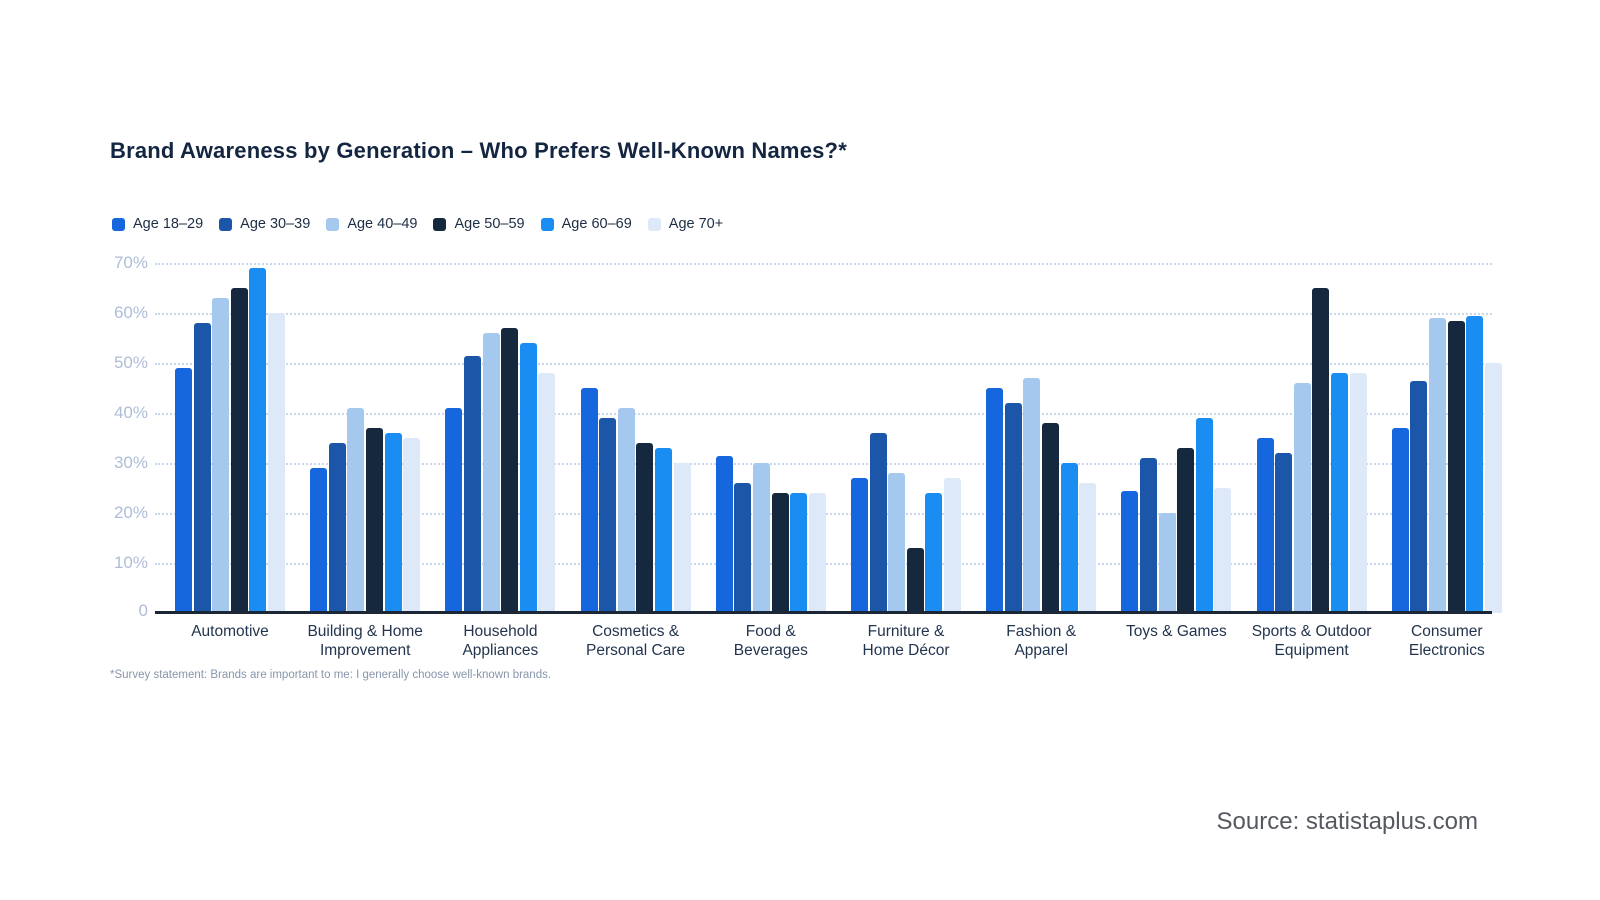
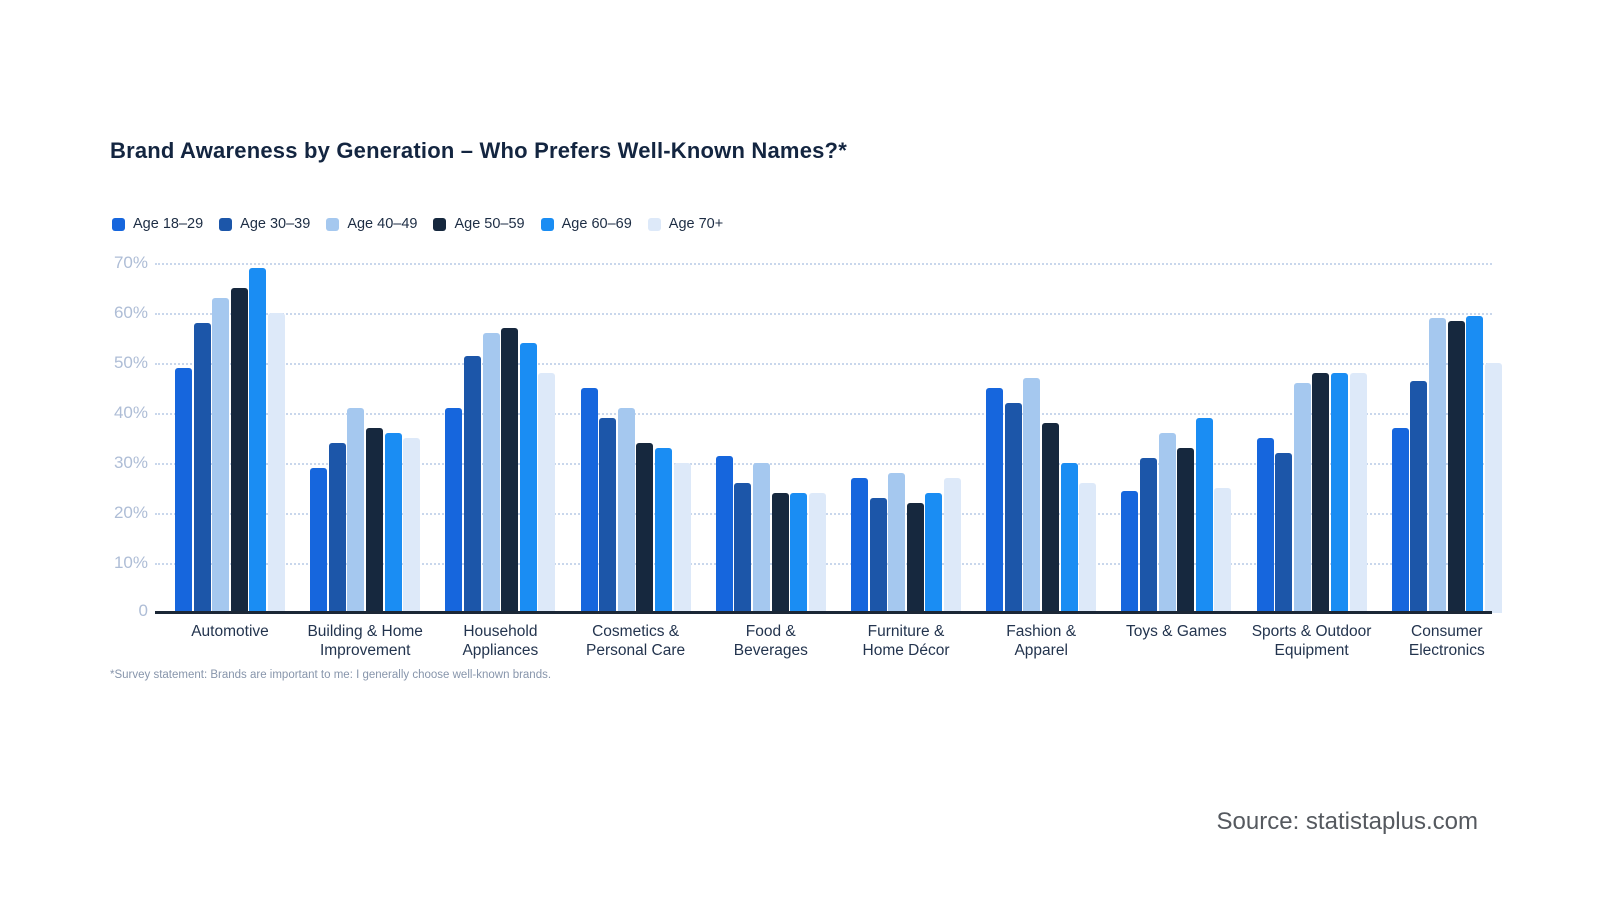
Age 30–39/Furniture & Home Décor: 36% -> 23%
Age 50–59/Furniture & Home Décor: 13% -> 22%
Age 40–49/Toys & Games: 20% -> 36%
Age 50–59/Sports & Outdoor Equipment: 65% -> 48%
